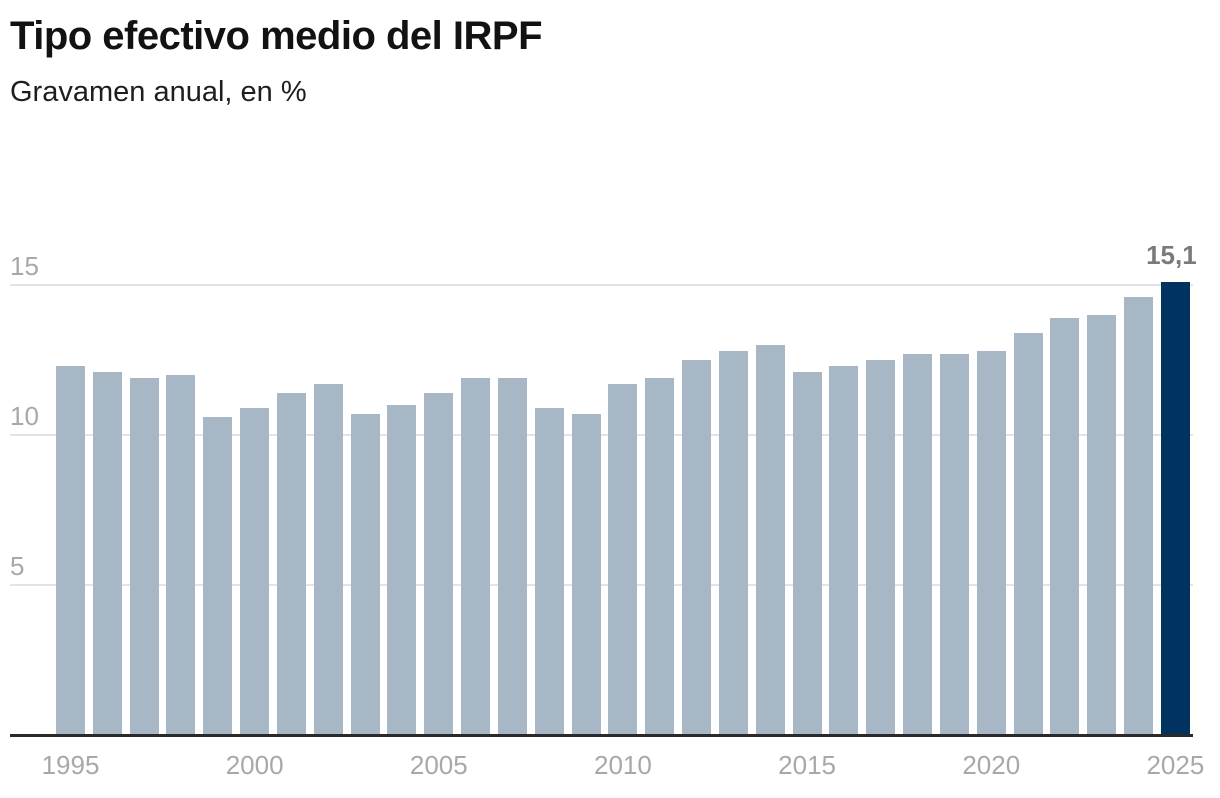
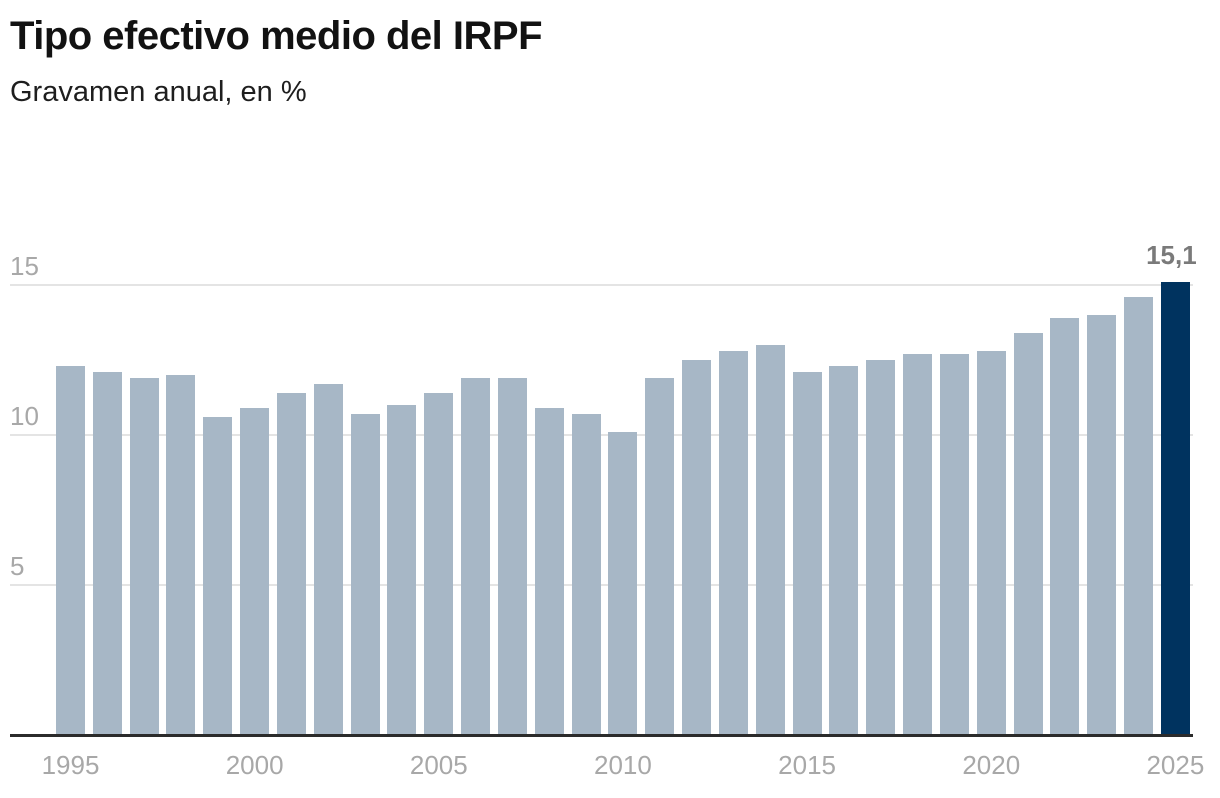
2010: 11.7 -> 10.1
